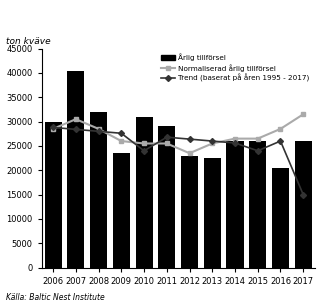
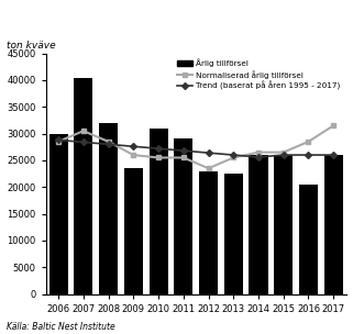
Trend (baserat på åren 1995 - 2017)/2010: 24000 -> 27200
Trend (baserat på åren 1995 - 2017)/2015: 24000 -> 26000
Trend (baserat på åren 1995 - 2017)/2017: 15000 -> 26000
